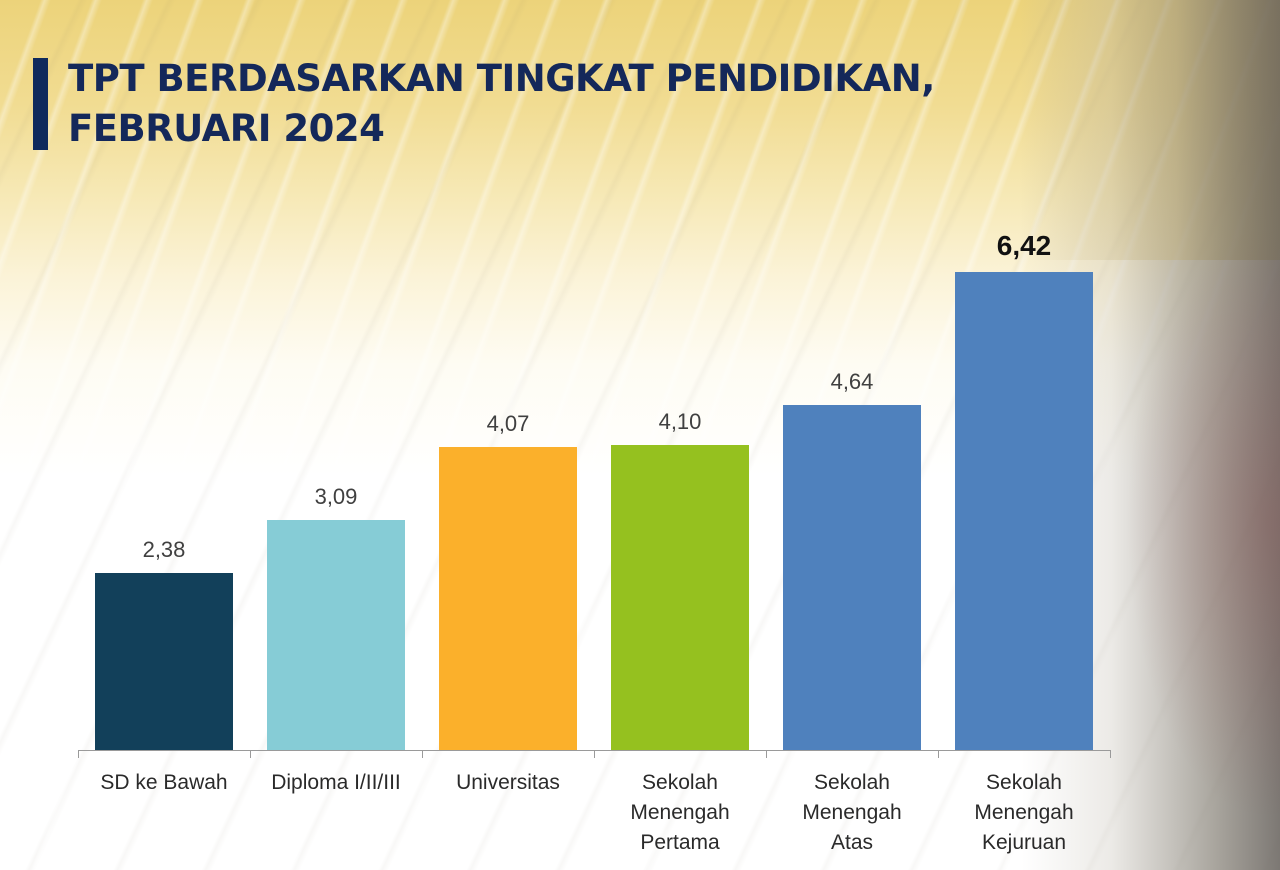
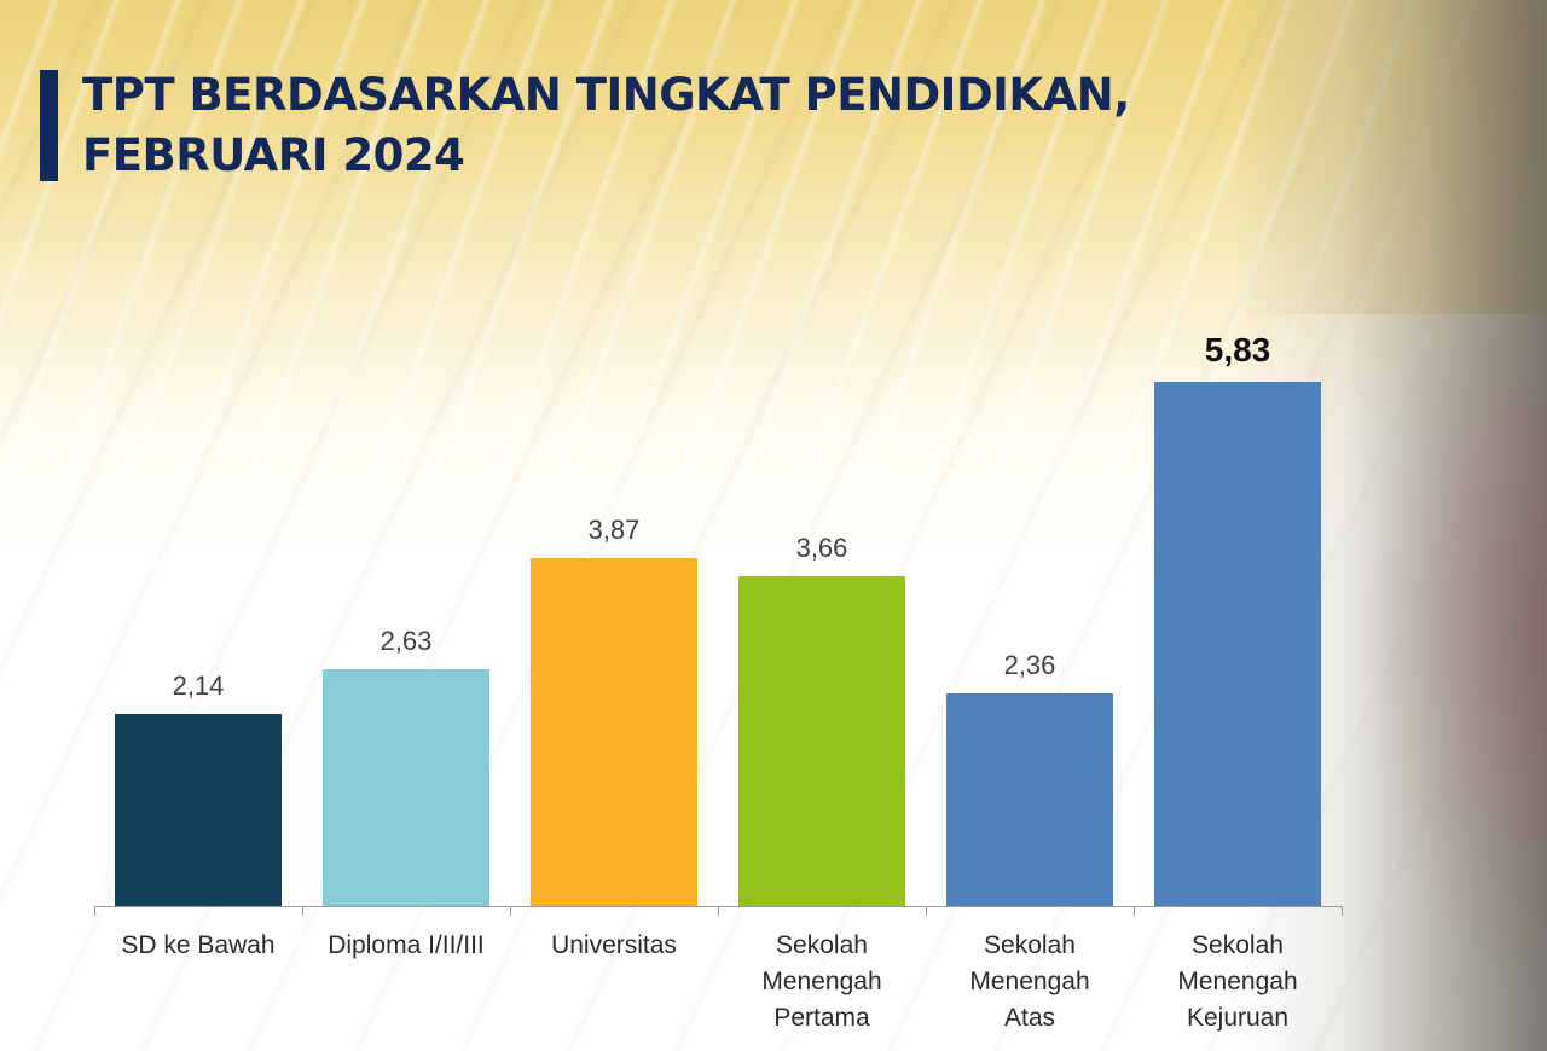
SD ke Bawah: 2,38 -> 2,14
Diploma I/II/III: 3,09 -> 2,63
Universitas: 4,07 -> 3,87
Sekolah Menengah Pertama: 4,10 -> 3,66
Sekolah Menengah Atas: 4,64 -> 2,36
Sekolah Menengah Kejuruan: 6,42 -> 5,83
